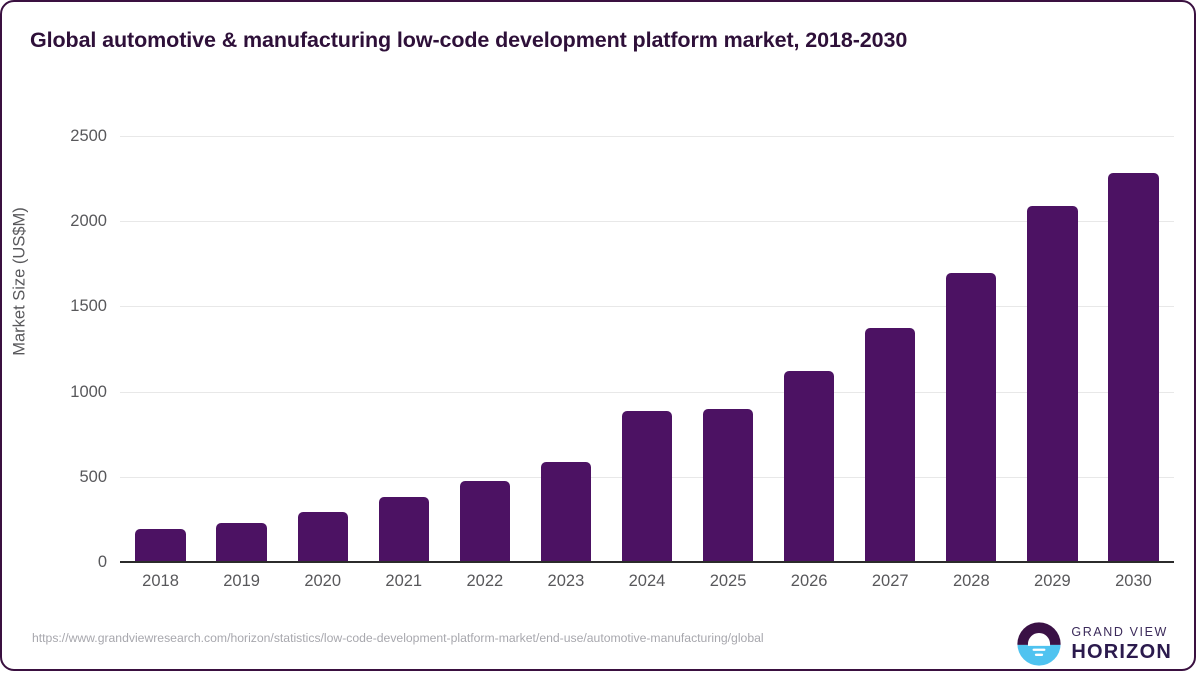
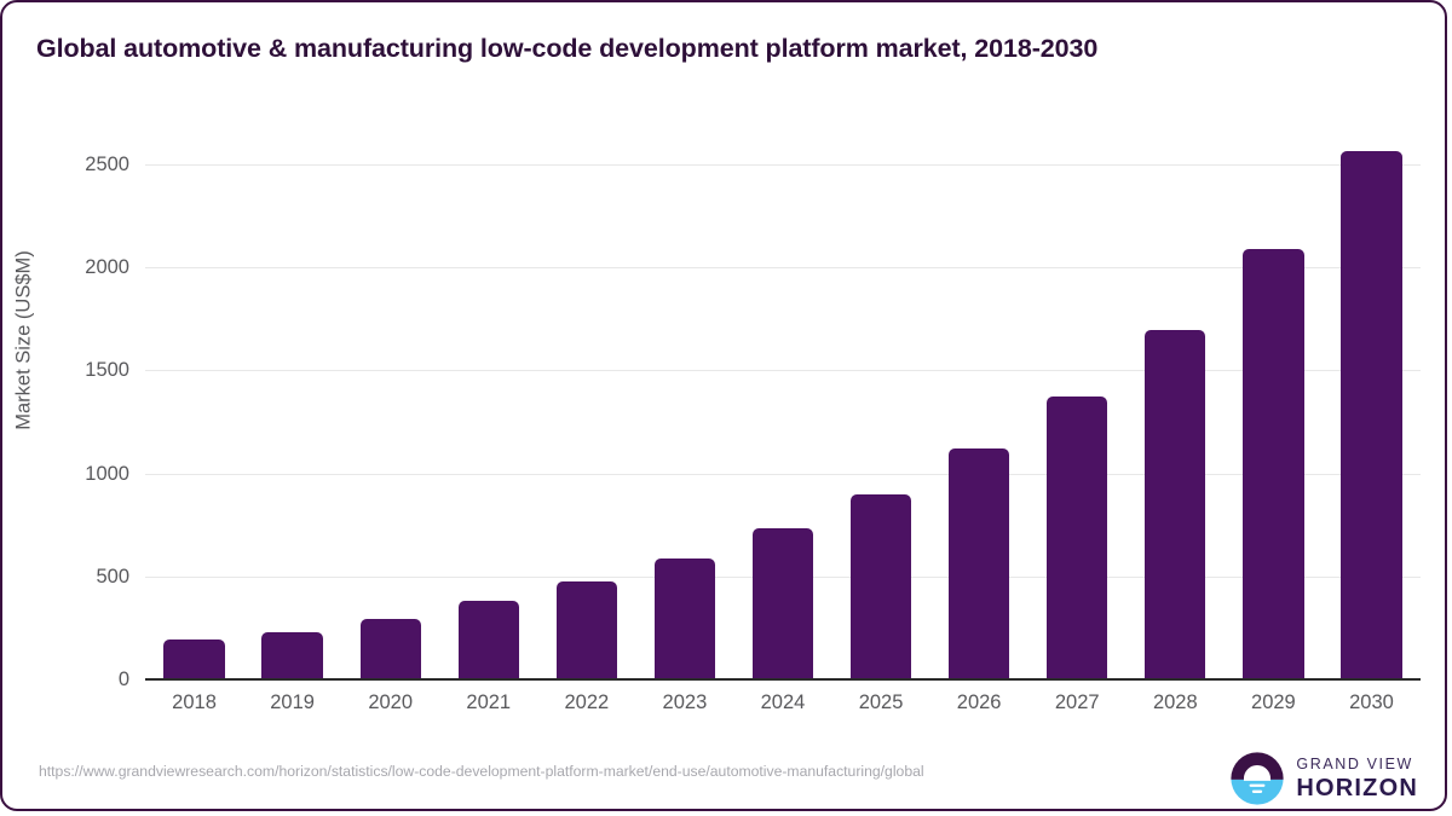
2024: 880 -> 720
2030: 2280 -> 2560
